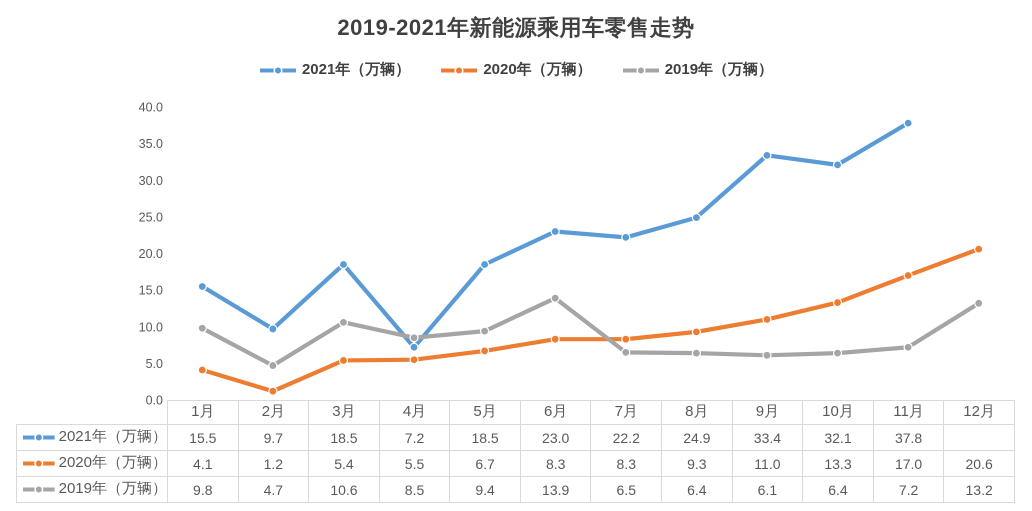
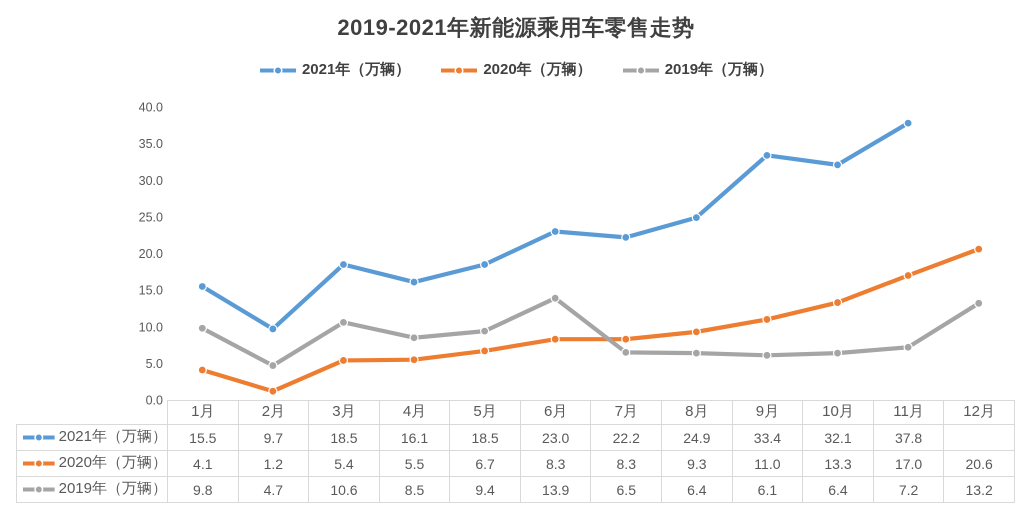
2021年（万辆）/4月: 7.2 -> 16.1
